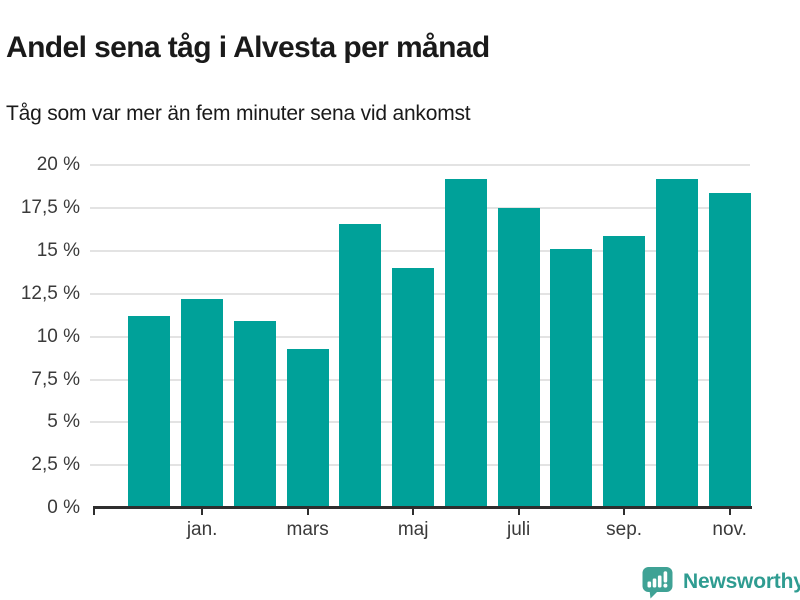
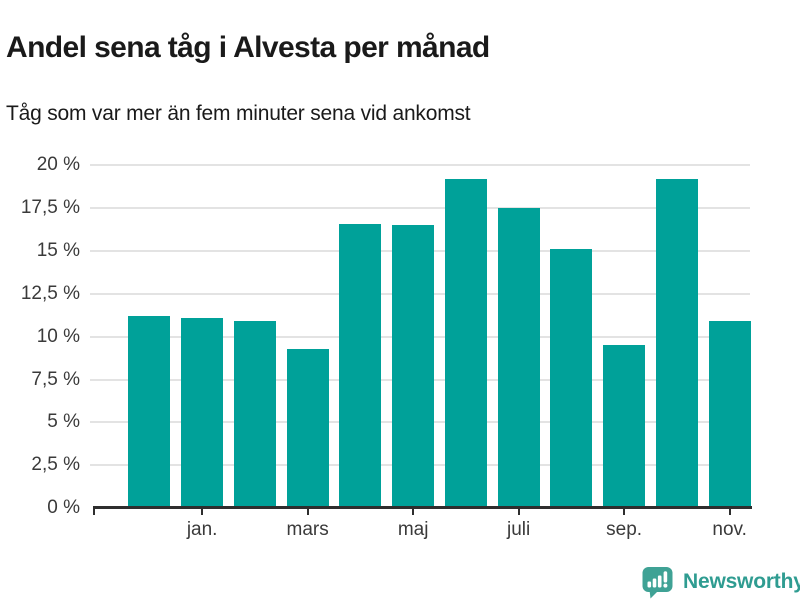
jan.: 12.2% -> 11.1%
maj: 14.0% -> 16.5%
sep.: 15.9% -> 9.5%
nov.: 18.4% -> 10.9%
